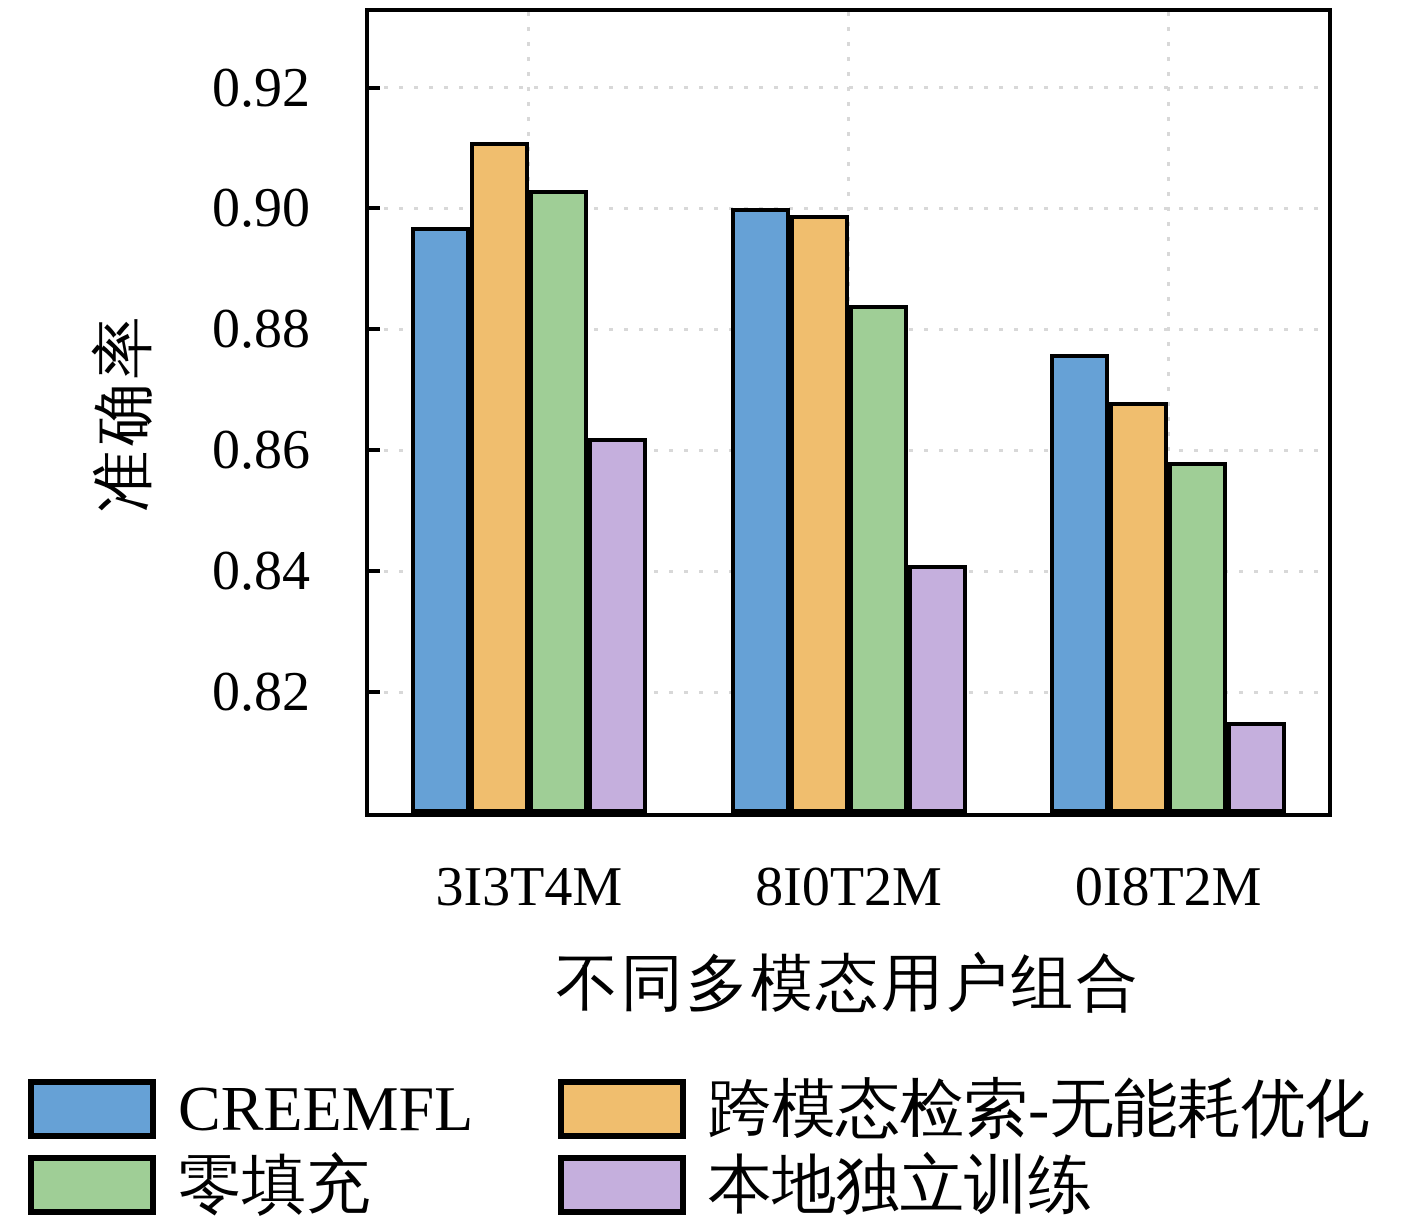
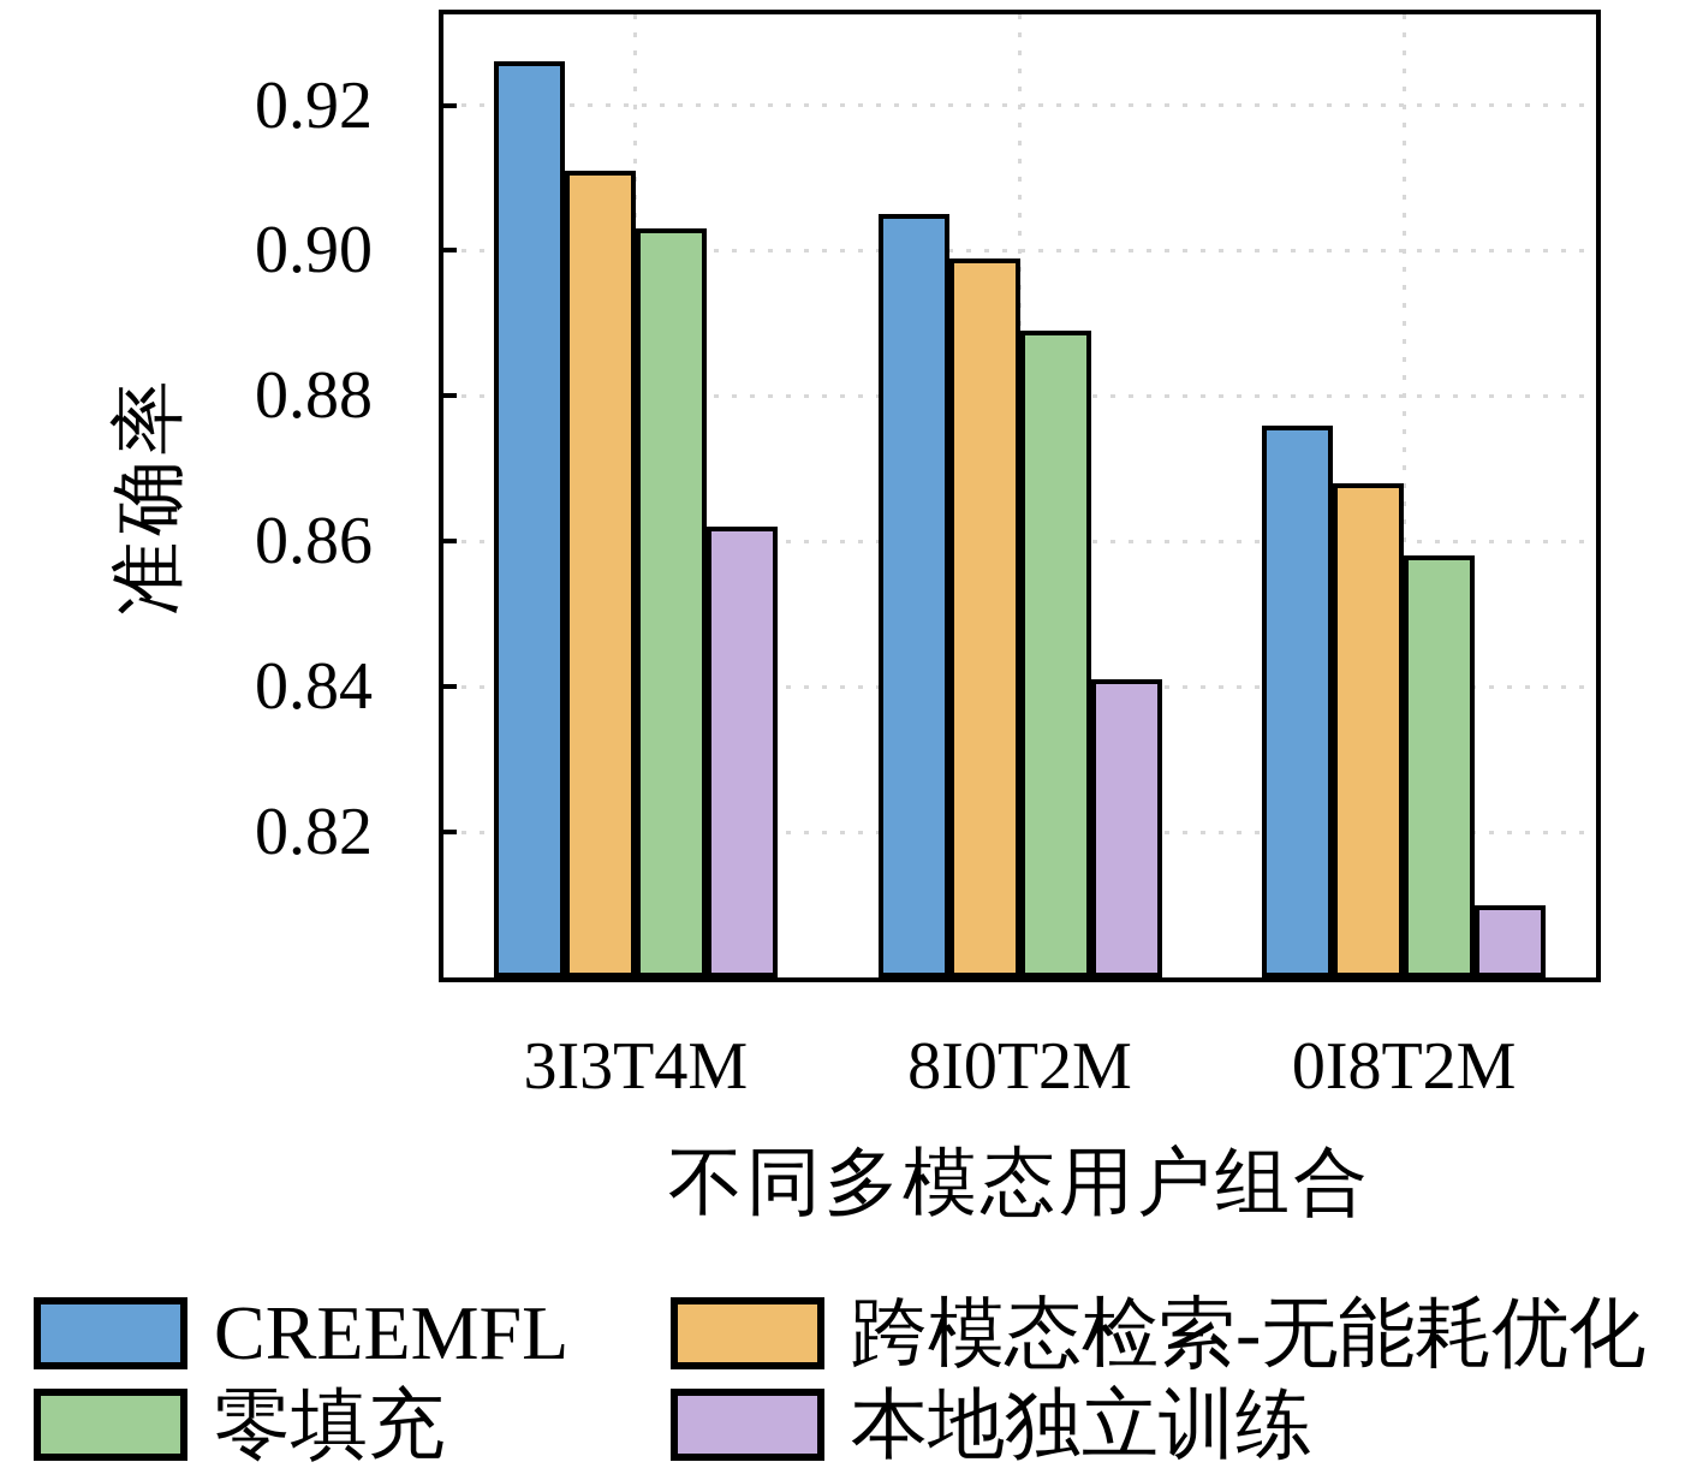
CREEMFL/3I3T4M: 0.897 -> 0.926
CREEMFL/8I0T2M: 0.900 -> 0.905
零填充/8I0T2M: 0.884 -> 0.889
本地独立训练/0I8T2M: 0.815 -> 0.810
